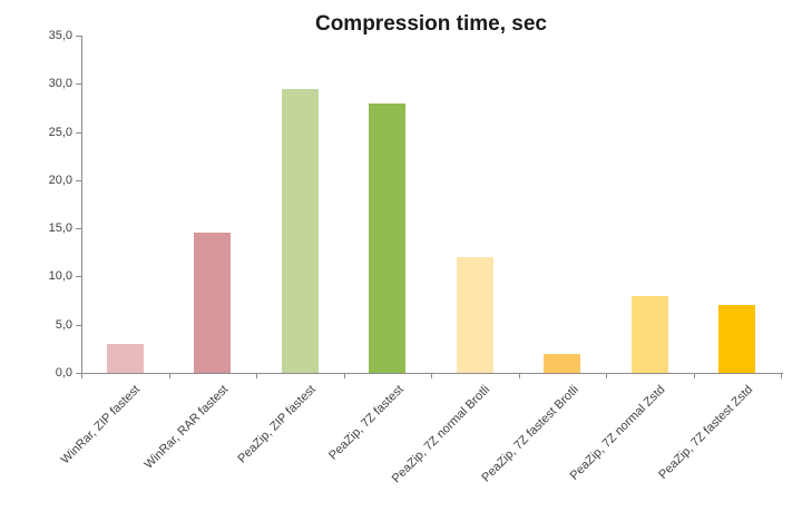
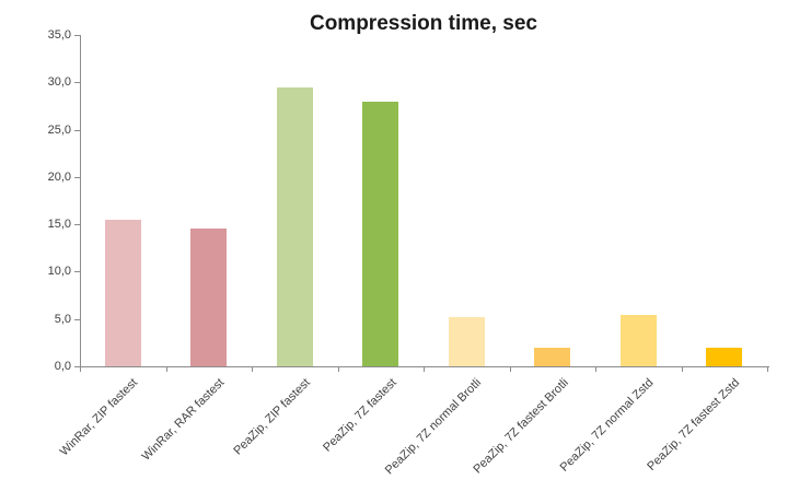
WinRar, ZIP fastest: 3 -> 16
PeaZip, 7Z normal Brotli: 12 -> 5
PeaZip, 7Z normal Zstd: 8 -> 5
PeaZip, 7Z fastest Zstd: 7 -> 2
